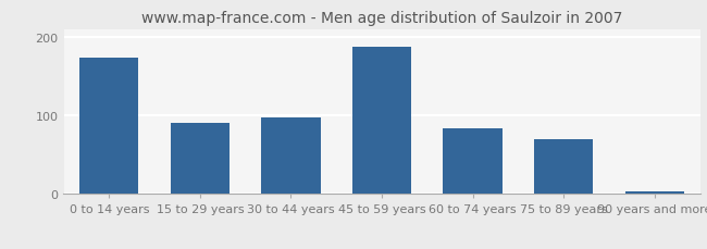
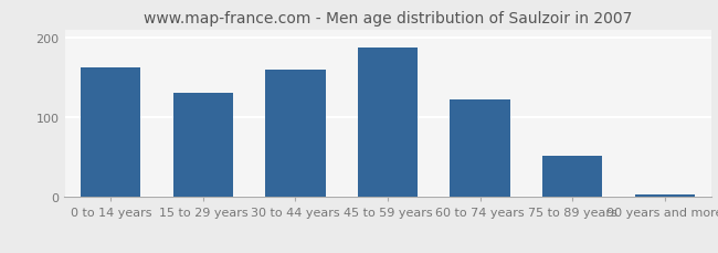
0 to 14 years: 174 -> 163
15 to 29 years: 90 -> 130
30 to 44 years: 98 -> 160
60 to 74 years: 84 -> 122
75 to 89 years: 70 -> 52
